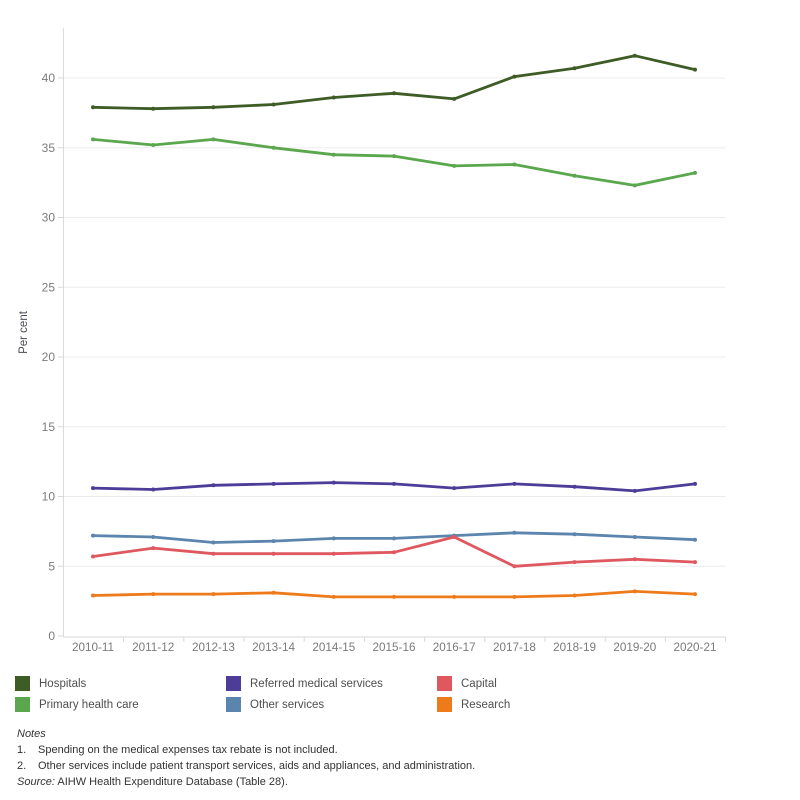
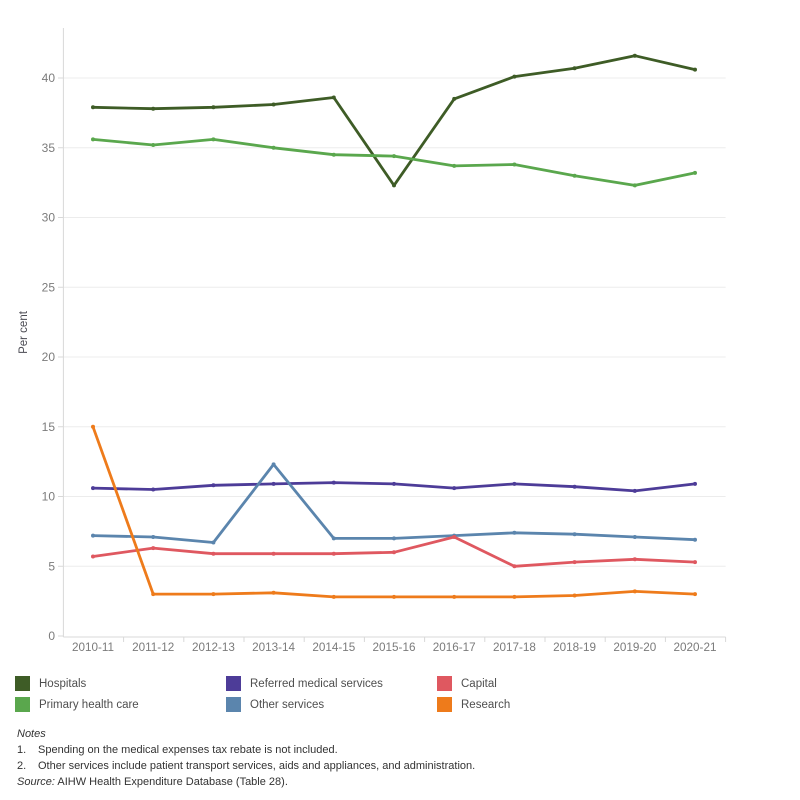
Research/2010-11: 2.9 -> 15.0
Other services/2013-14: 6.8 -> 12.3
Hospitals/2015-16: 38.9 -> 32.3
